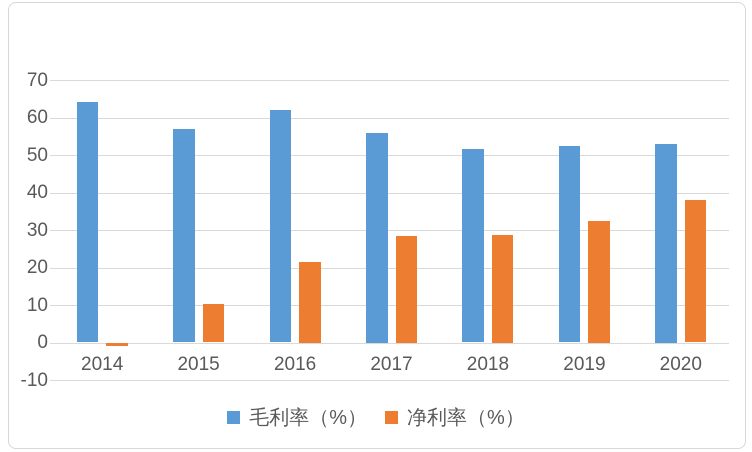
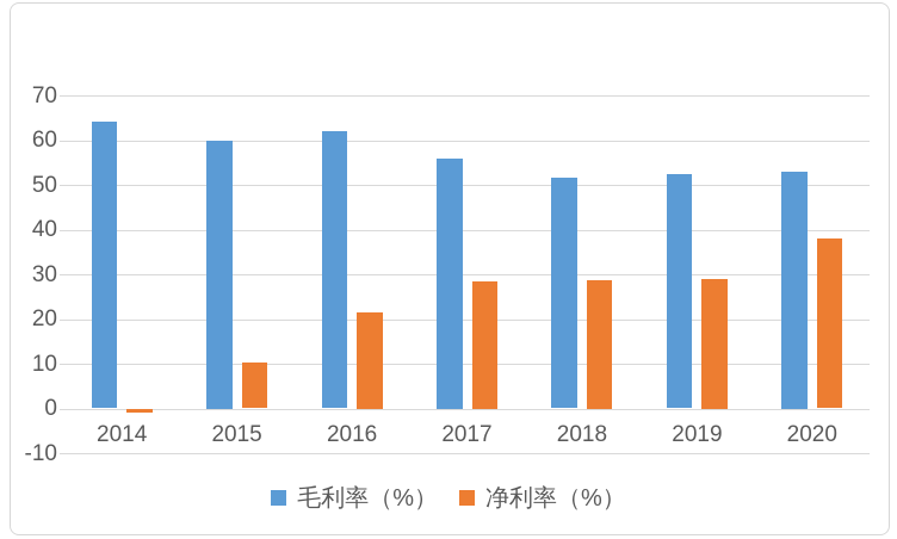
毛利率（%）/2015: 57 -> 60
净利率（%）/2019: 32 -> 29
